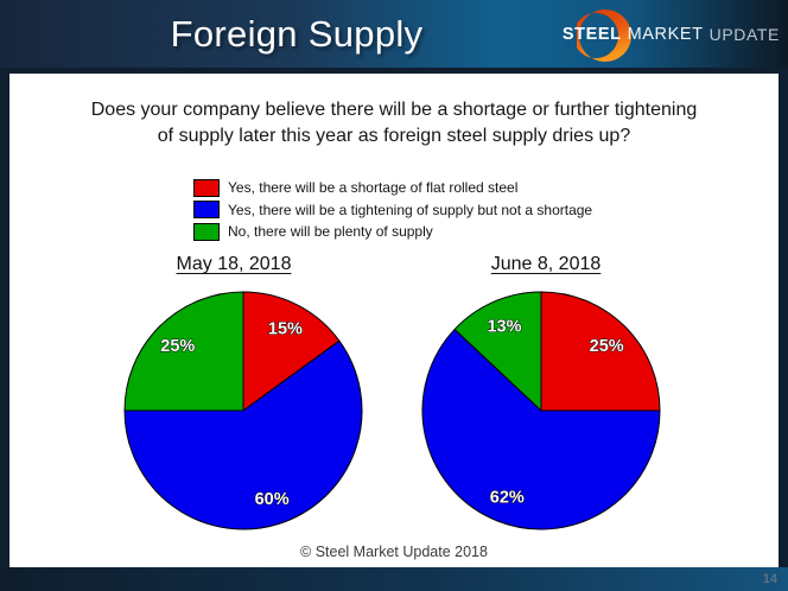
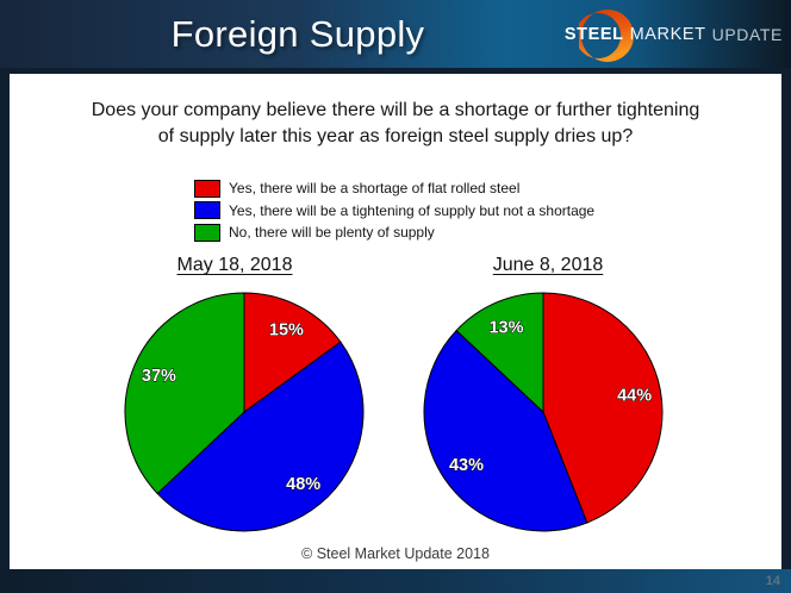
May 18, 2018/Yes, there will be a tightening of supply but not a shortage: 60% -> 48%
May 18, 2018/No, there will be plenty of supply: 25% -> 37%
June 8, 2018/Yes, there will be a shortage of flat rolled steel: 25% -> 44%
June 8, 2018/Yes, there will be a tightening of supply but not a shortage: 62% -> 43%
